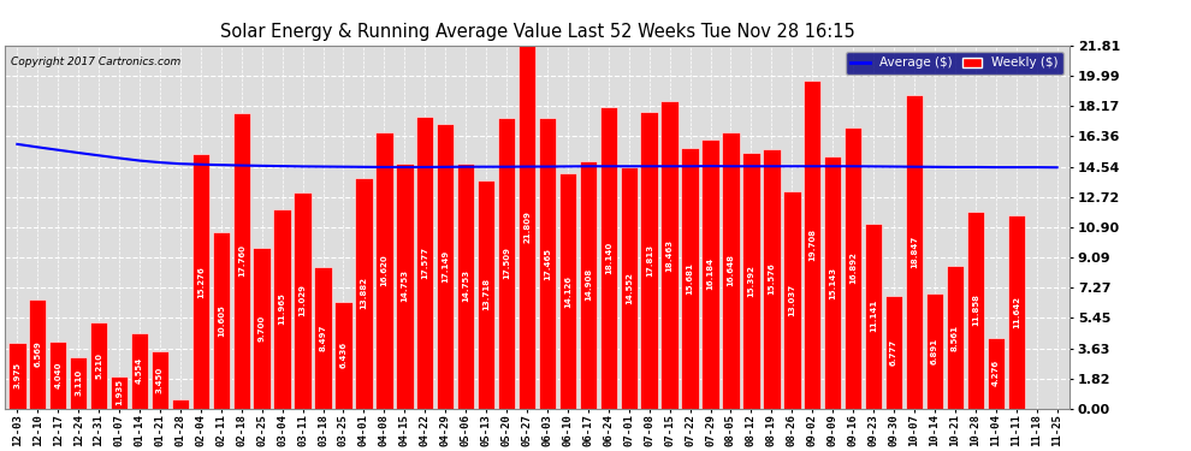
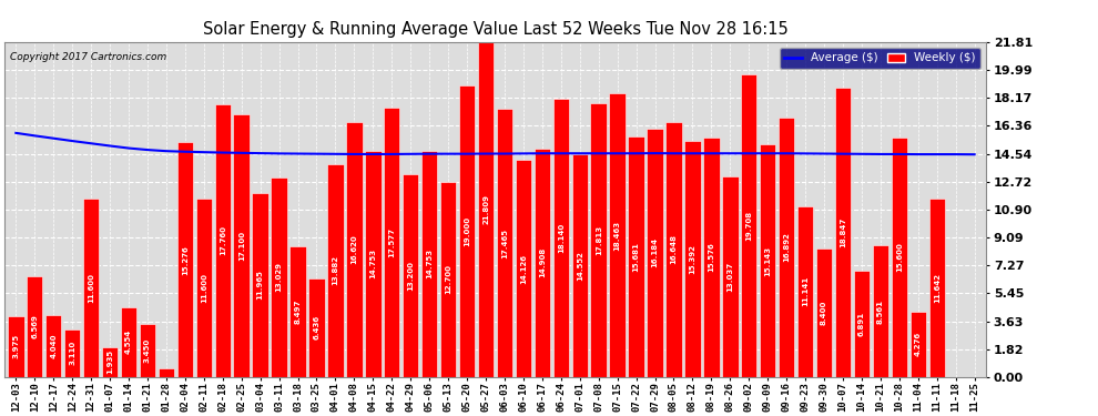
Weekly ($)/12-31: 5.2 -> 11.6
Weekly ($)/02-11: 10.6 -> 11.6
Weekly ($)/02-25: 9.7 -> 17.1
Weekly ($)/04-29: 17.1 -> 13.2
Weekly ($)/05-13: 13.7 -> 12.7
Weekly ($)/05-20: 17.5 -> 19.0
Weekly ($)/09-30: 6.8 -> 8.4
Weekly ($)/10-28: 11.9 -> 15.6
